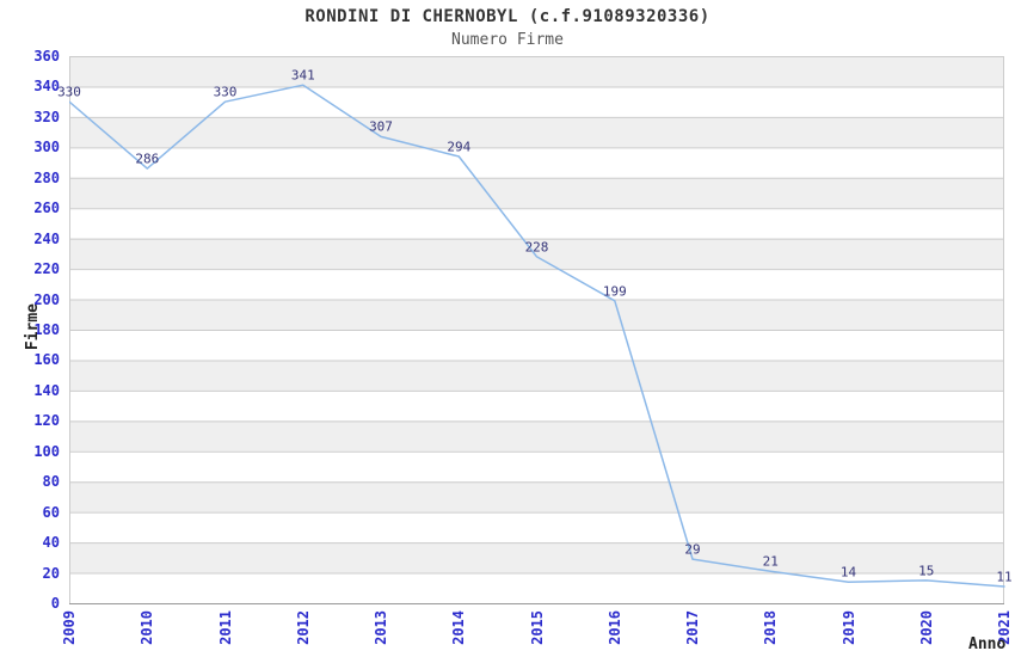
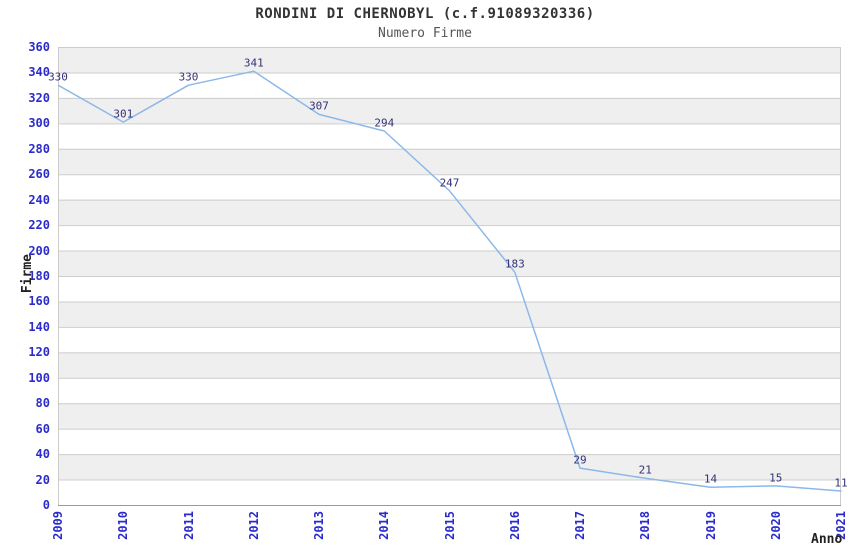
2010: 286 -> 301
2015: 228 -> 247
2016: 199 -> 183
